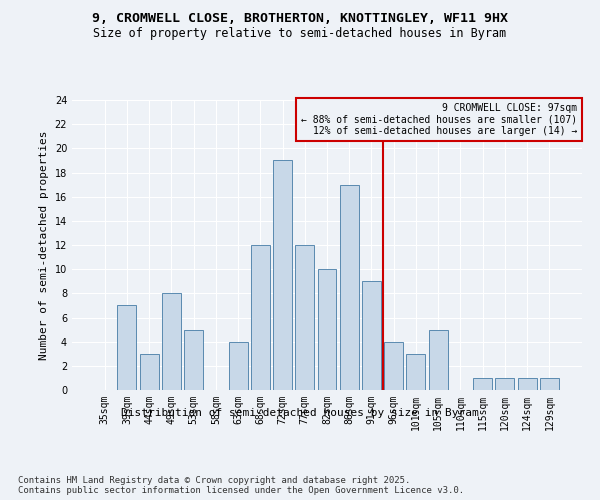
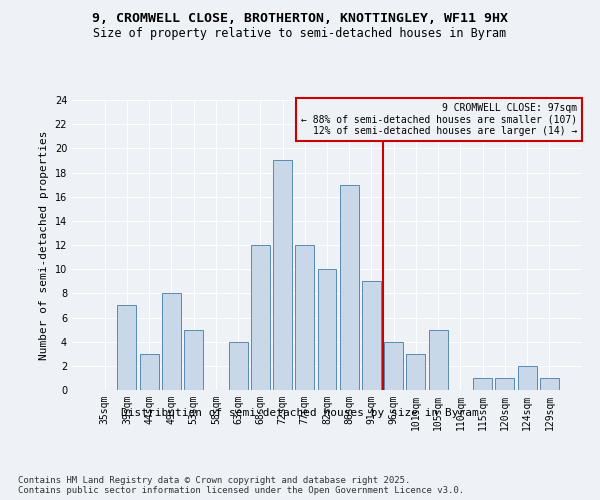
124sqm: 1 -> 2
